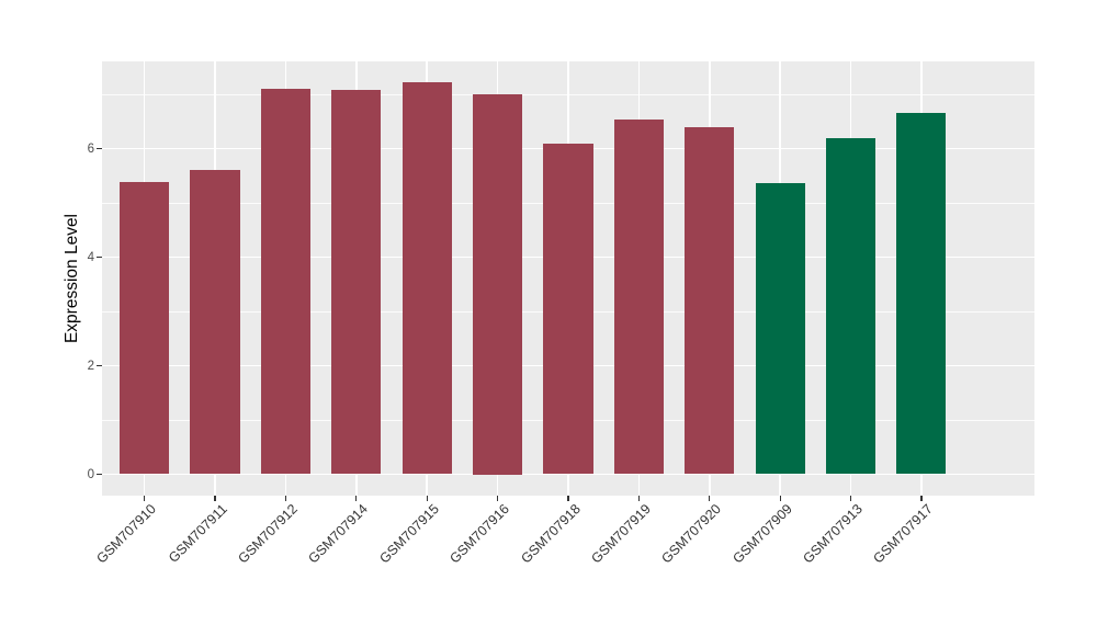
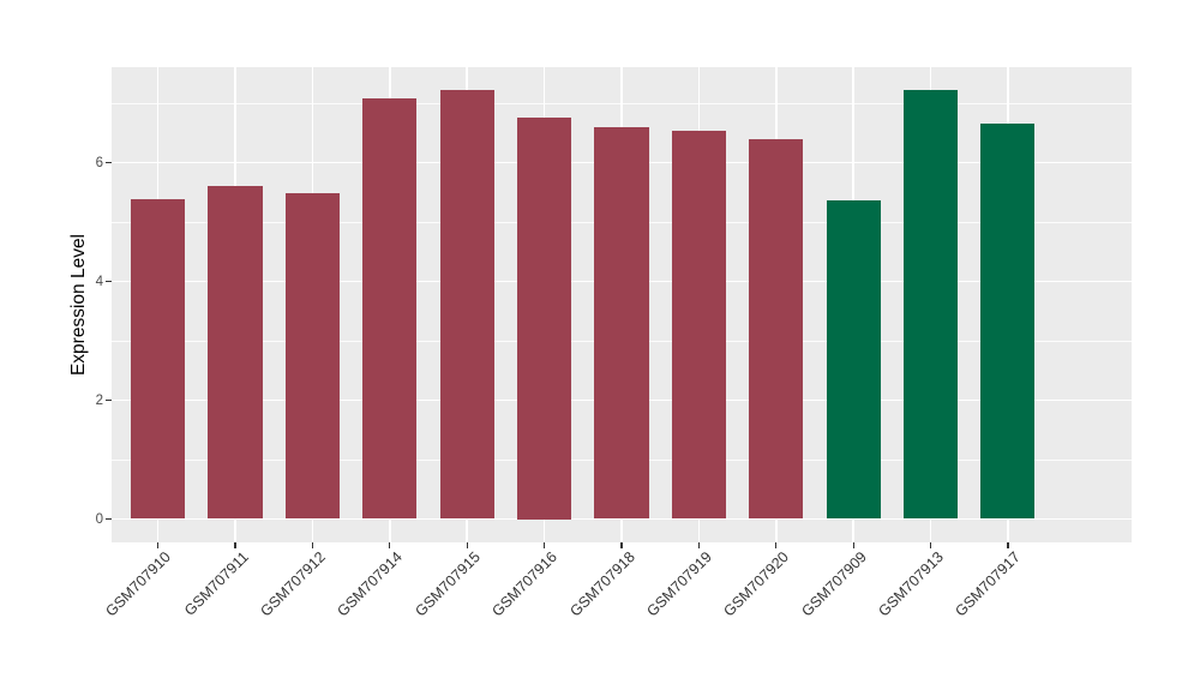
GSM707912: 7.1 -> 5.5
GSM707916: 7.0 -> 6.8
GSM707918: 6.1 -> 6.6
GSM707913: 6.2 -> 7.2
